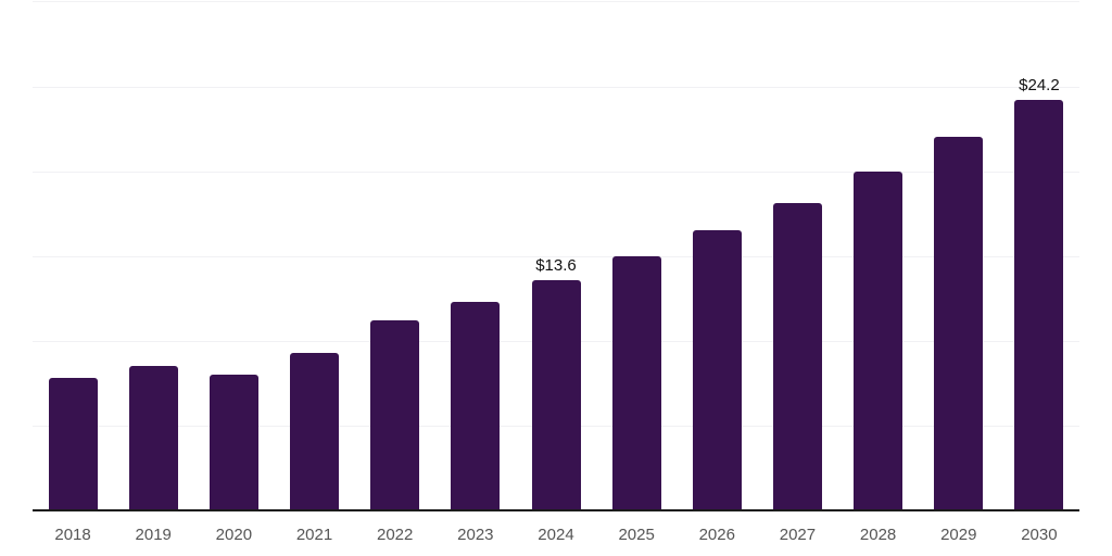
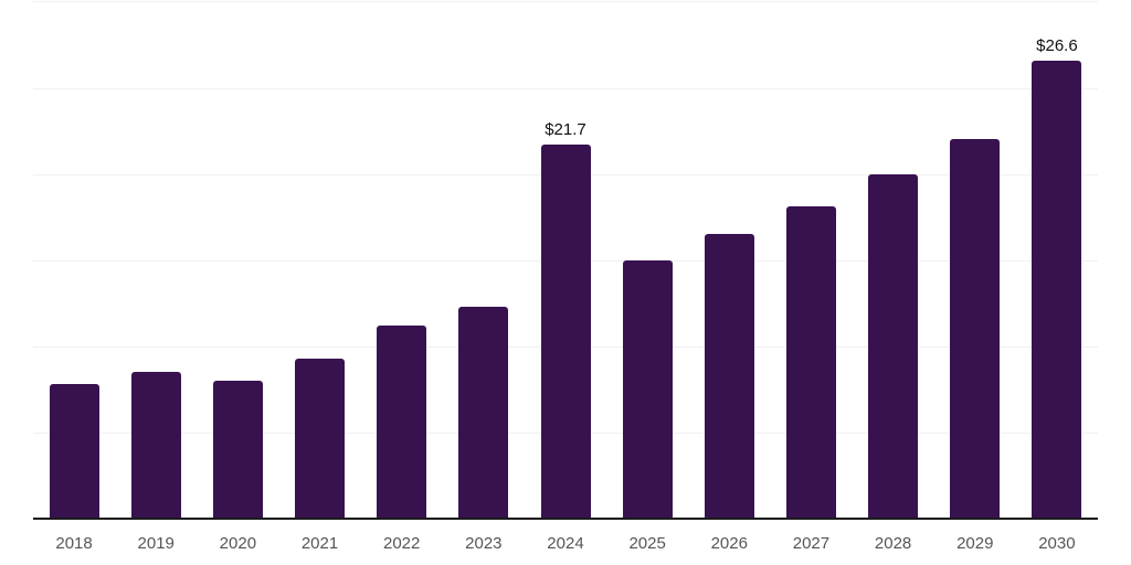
2024: $13.6 -> $21.7
2030: $24.2 -> $26.6
